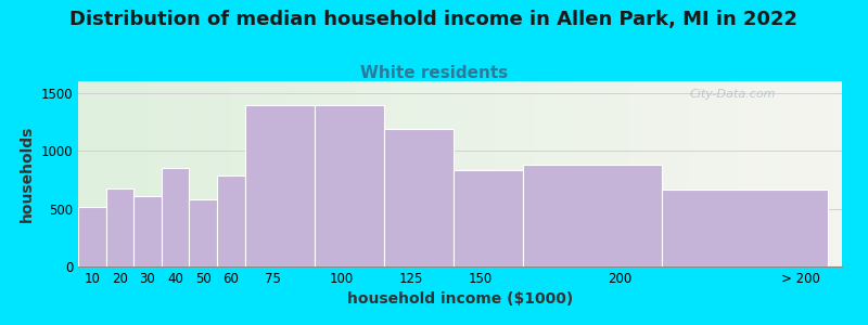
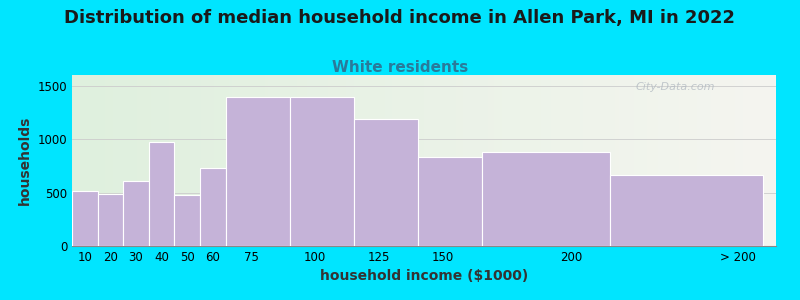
20: 670 -> 490
40: 850 -> 970
50: 580 -> 480
60: 790 -> 730
